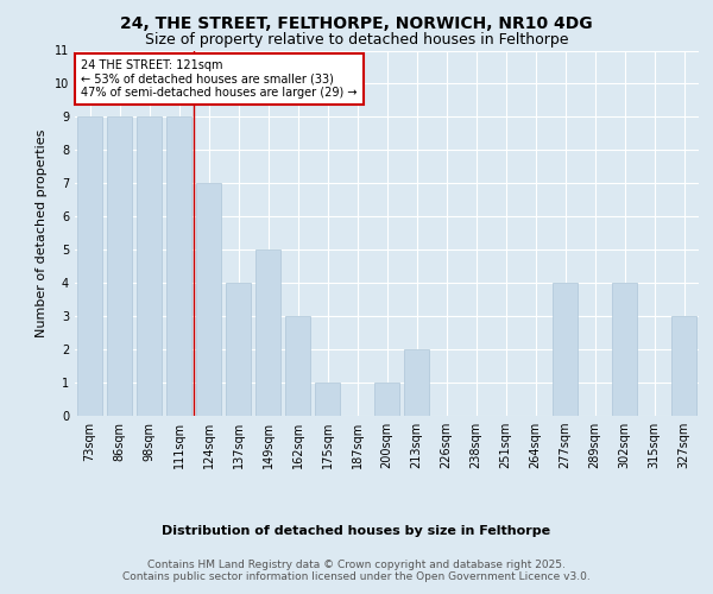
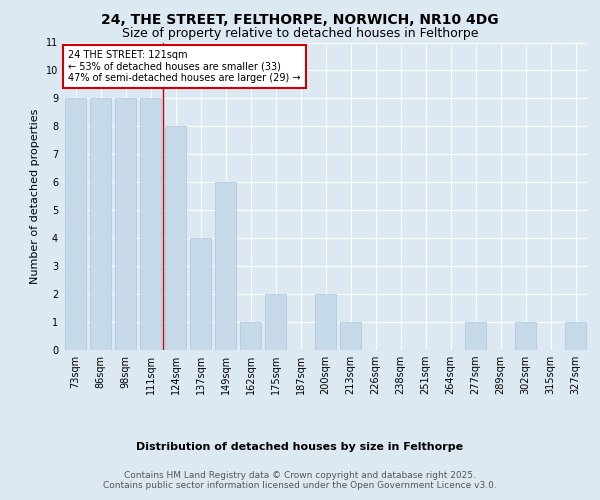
124sqm: 7 -> 8
149sqm: 5 -> 6
162sqm: 3 -> 1
175sqm: 1 -> 2
200sqm: 1 -> 2
213sqm: 2 -> 1
277sqm: 4 -> 1
302sqm: 4 -> 1
327sqm: 3 -> 1
